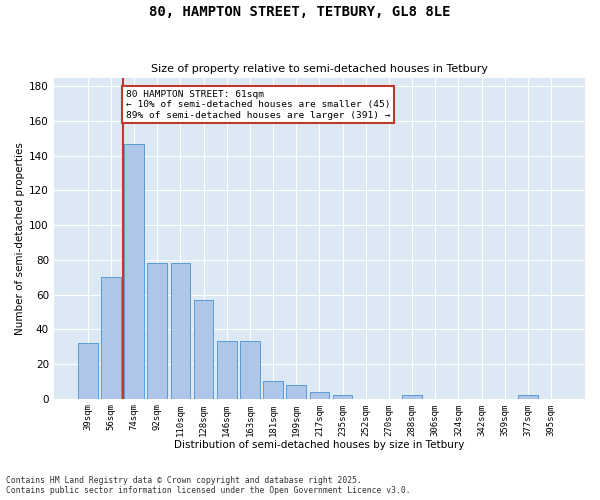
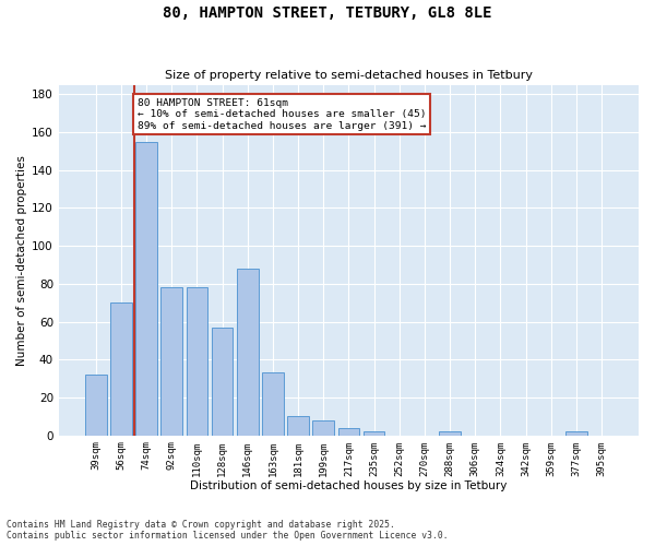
74sqm: 147 -> 155
146sqm: 33 -> 88
